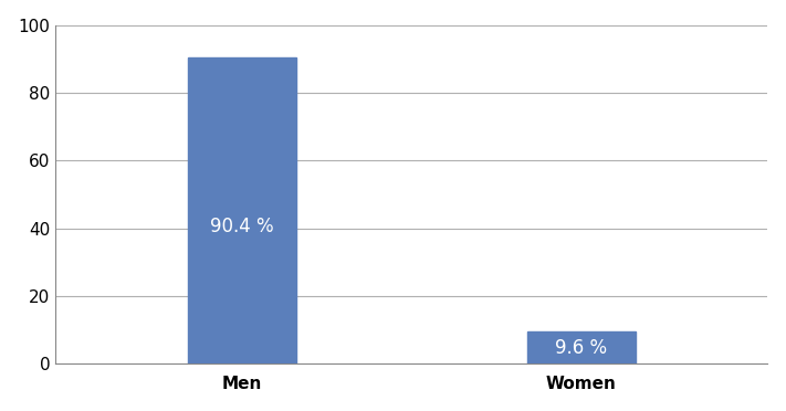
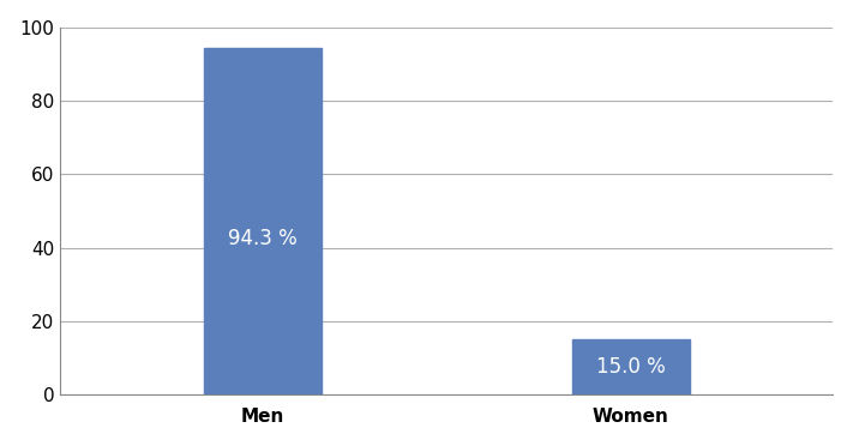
Men: 90.4 -> 94.3
Women: 9.6 -> 15.0
